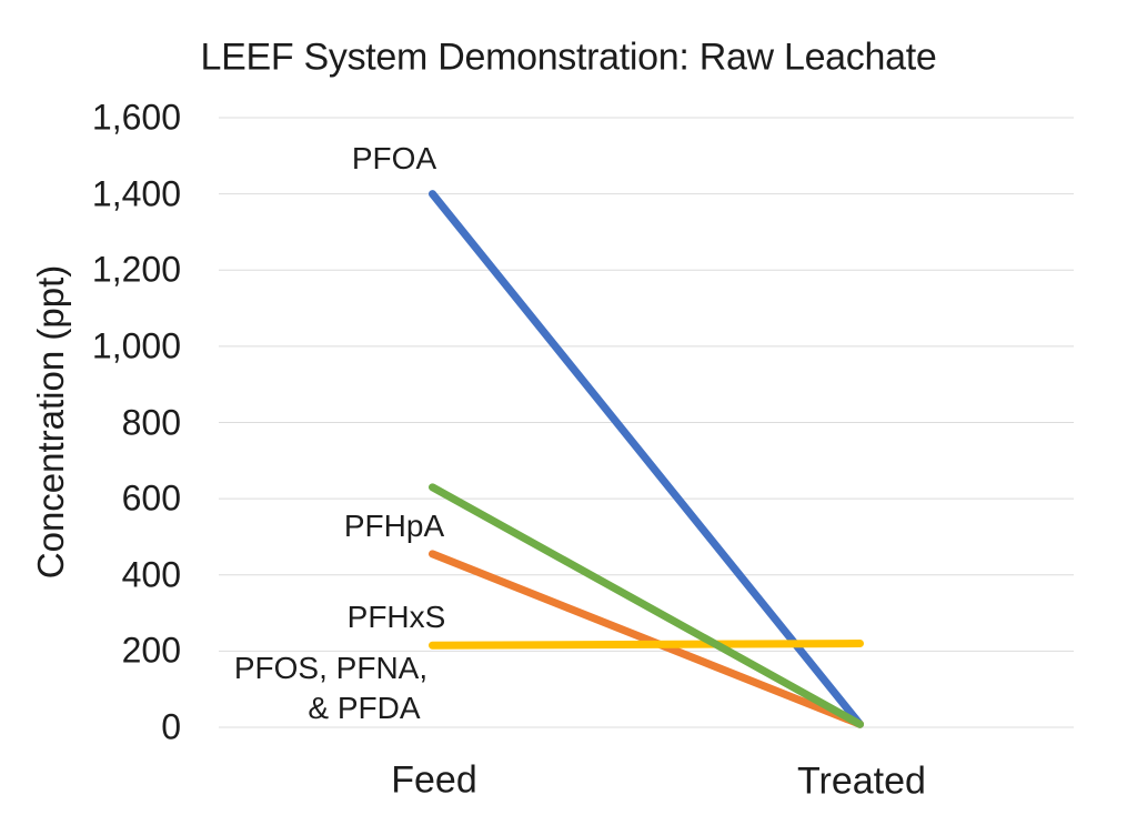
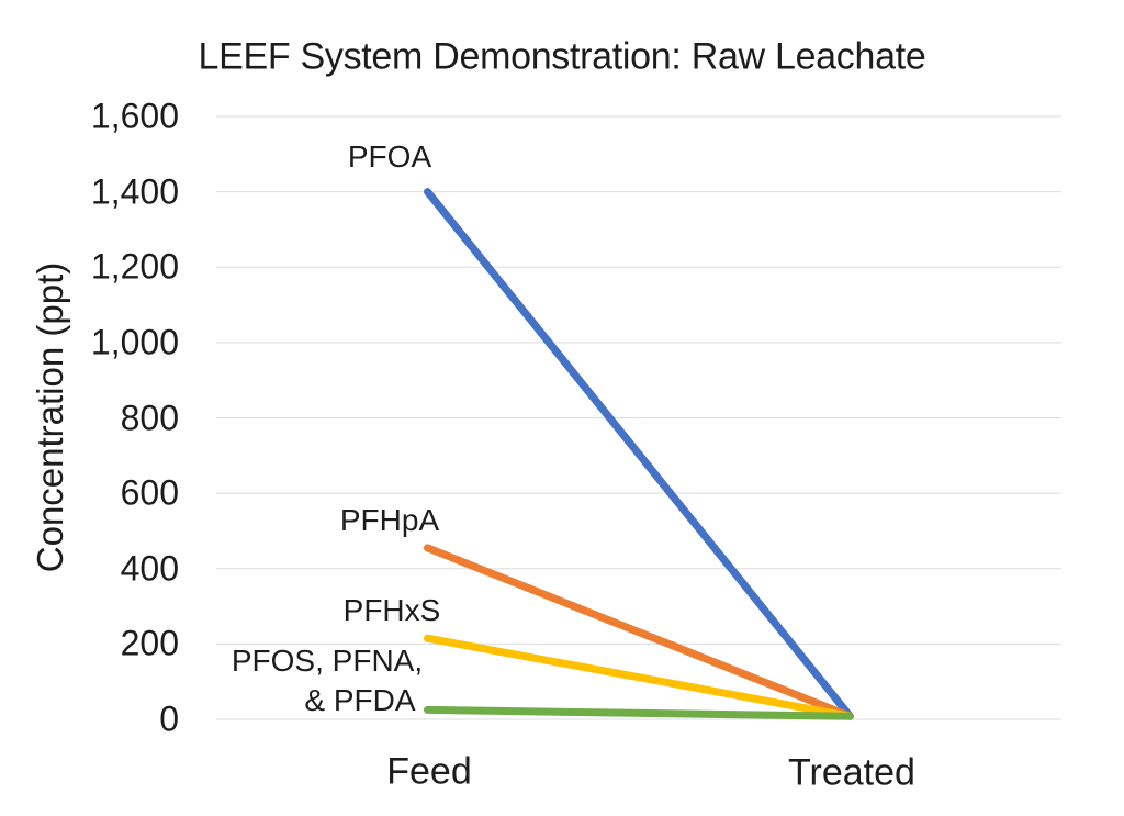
PFOS, PFNA, & PFDA/Feed: 630 -> 20
PFHxS/Treated: 220 -> 10
